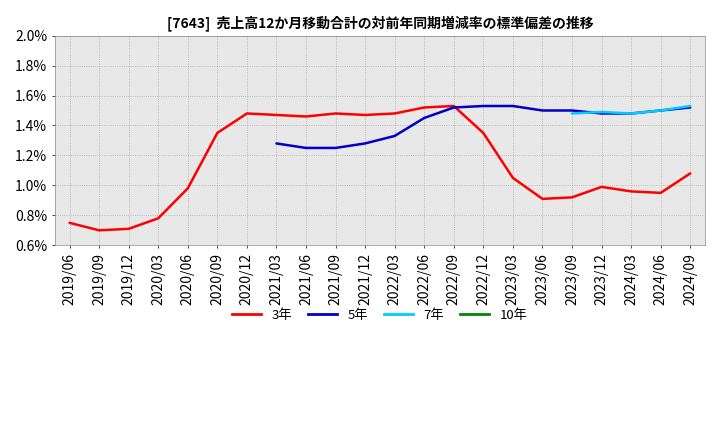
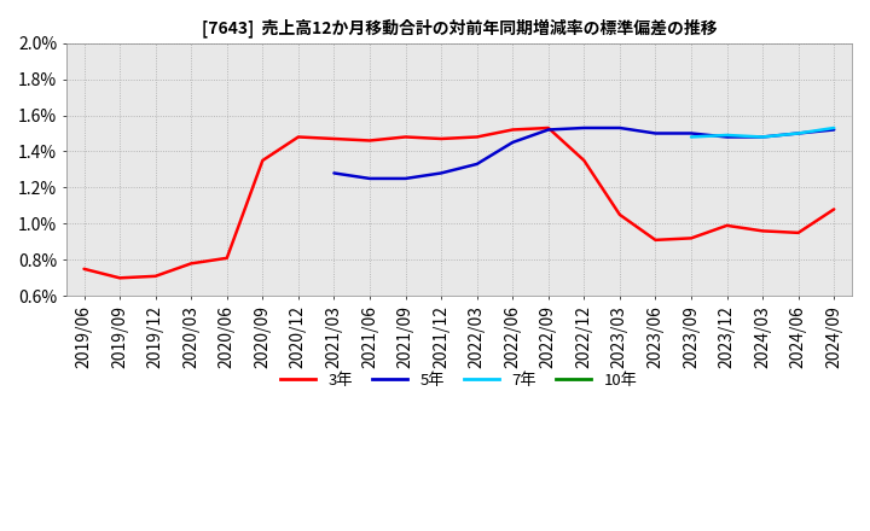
3年/2020/06: 0.98% -> 0.81%
